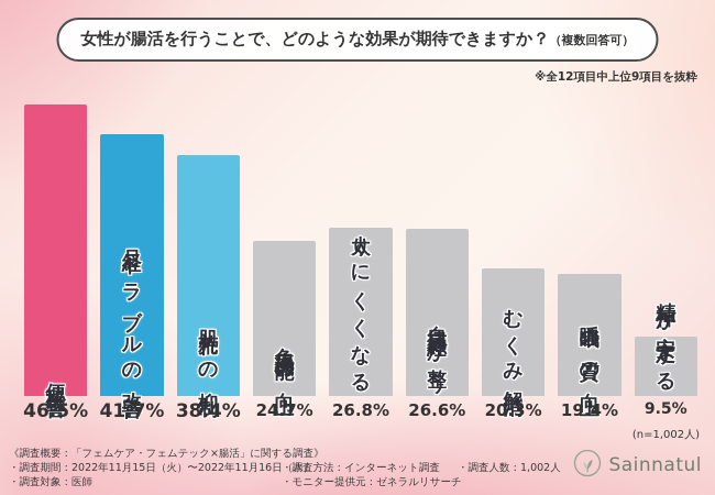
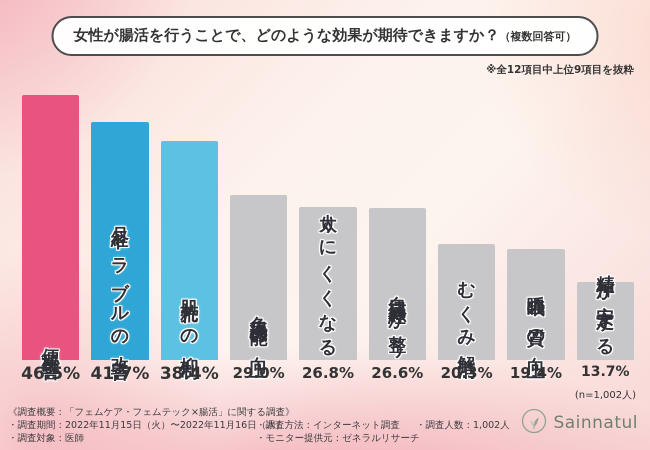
免疫機能の向上: 24.7% -> 29.0%
精神が安定する: 9.5% -> 13.7%
